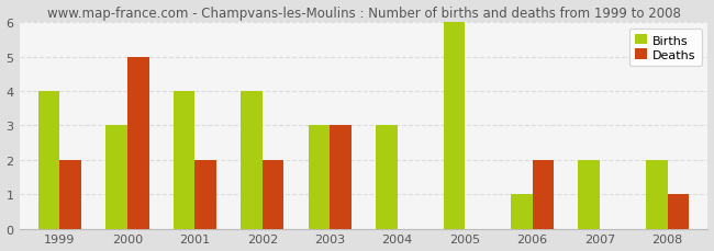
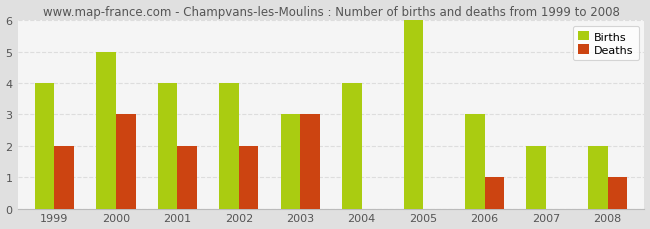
Births/2000: 3 -> 5
Deaths/2000: 5 -> 3
Births/2004: 3 -> 4
Births/2006: 1 -> 3
Deaths/2006: 2 -> 1
